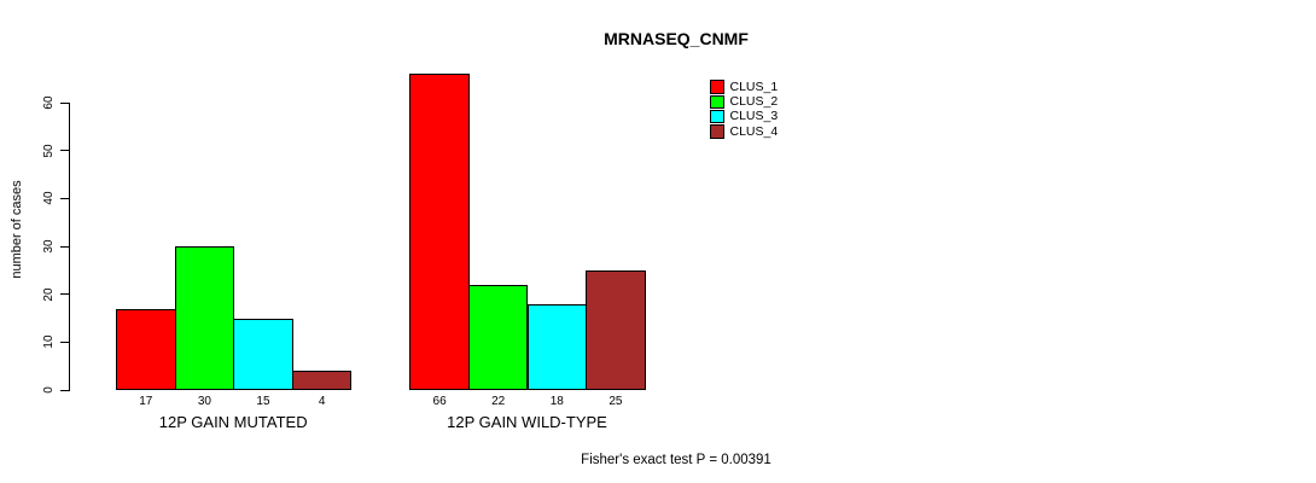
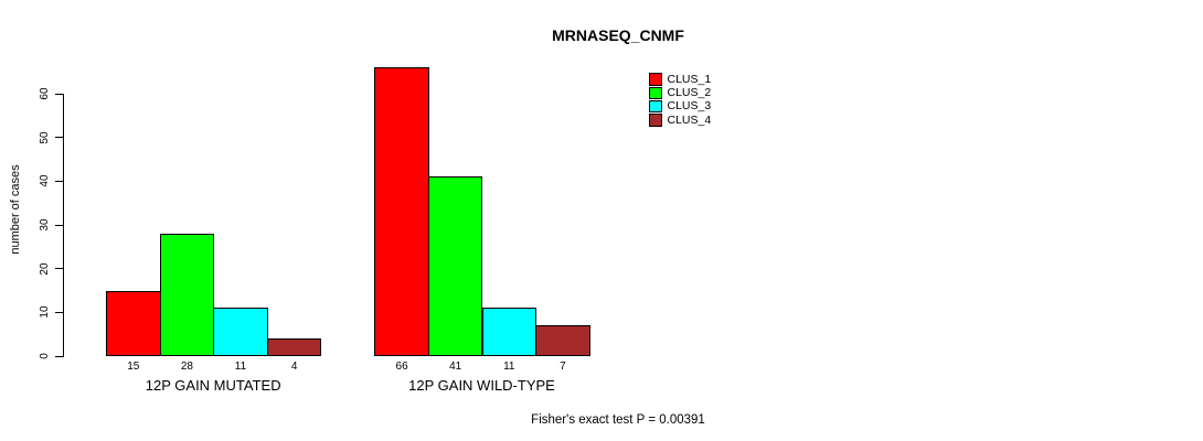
CLUS_1/12P GAIN MUTATED: 17 -> 15
CLUS_2/12P GAIN MUTATED: 30 -> 28
CLUS_3/12P GAIN MUTATED: 15 -> 11
CLUS_2/12P GAIN WILD-TYPE: 22 -> 41
CLUS_3/12P GAIN WILD-TYPE: 18 -> 11
CLUS_4/12P GAIN WILD-TYPE: 25 -> 7
